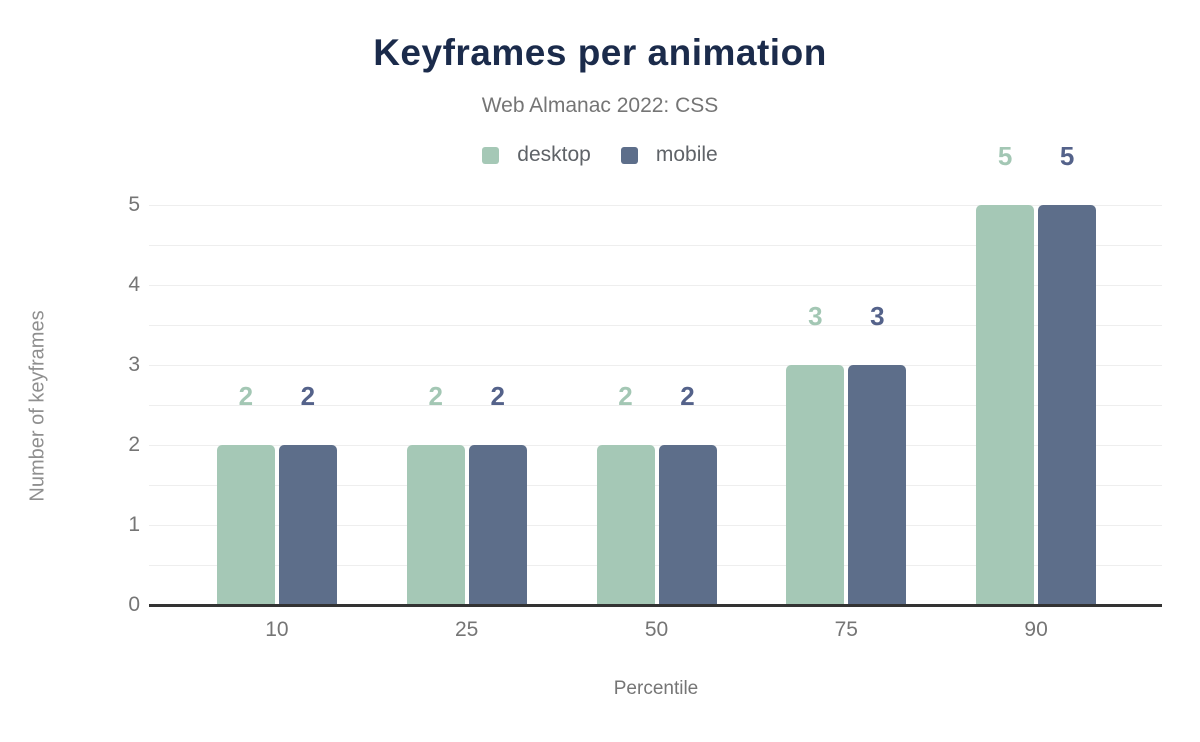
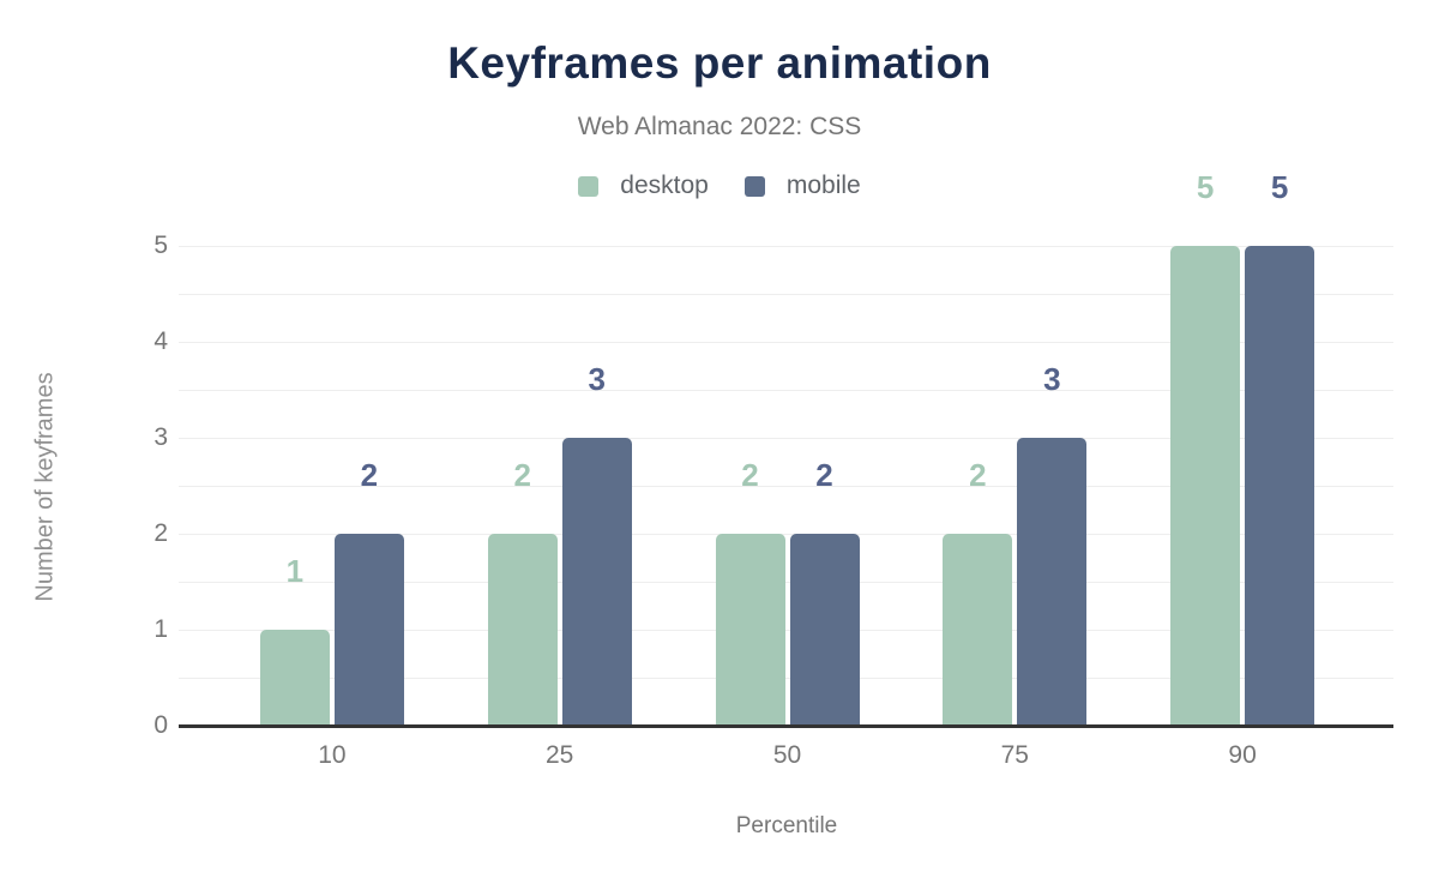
desktop/10: 2 -> 1
mobile/25: 2 -> 3
desktop/75: 3 -> 2
